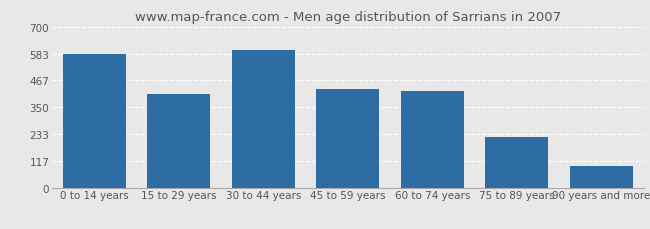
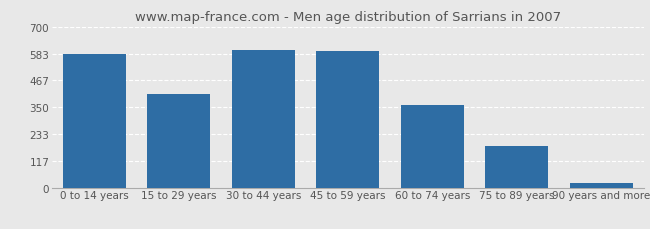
45 to 59 years: 430 -> 596
60 to 74 years: 420 -> 358
75 to 89 years: 220 -> 181
90 years and more: 95 -> 18
